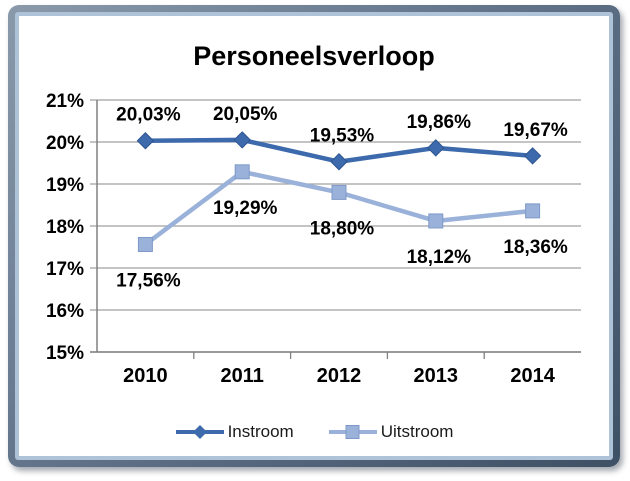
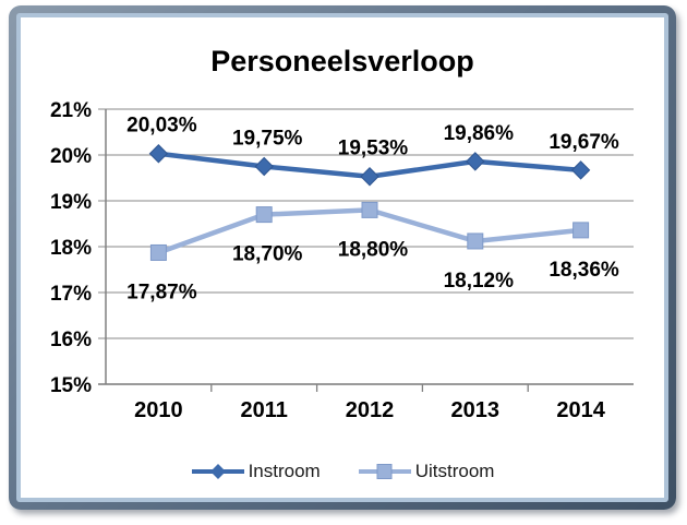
Uitstroom/2010: 17,56% -> 17,87%
Instroom/2011: 20,05% -> 19,75%
Uitstroom/2011: 19,29% -> 18,70%
